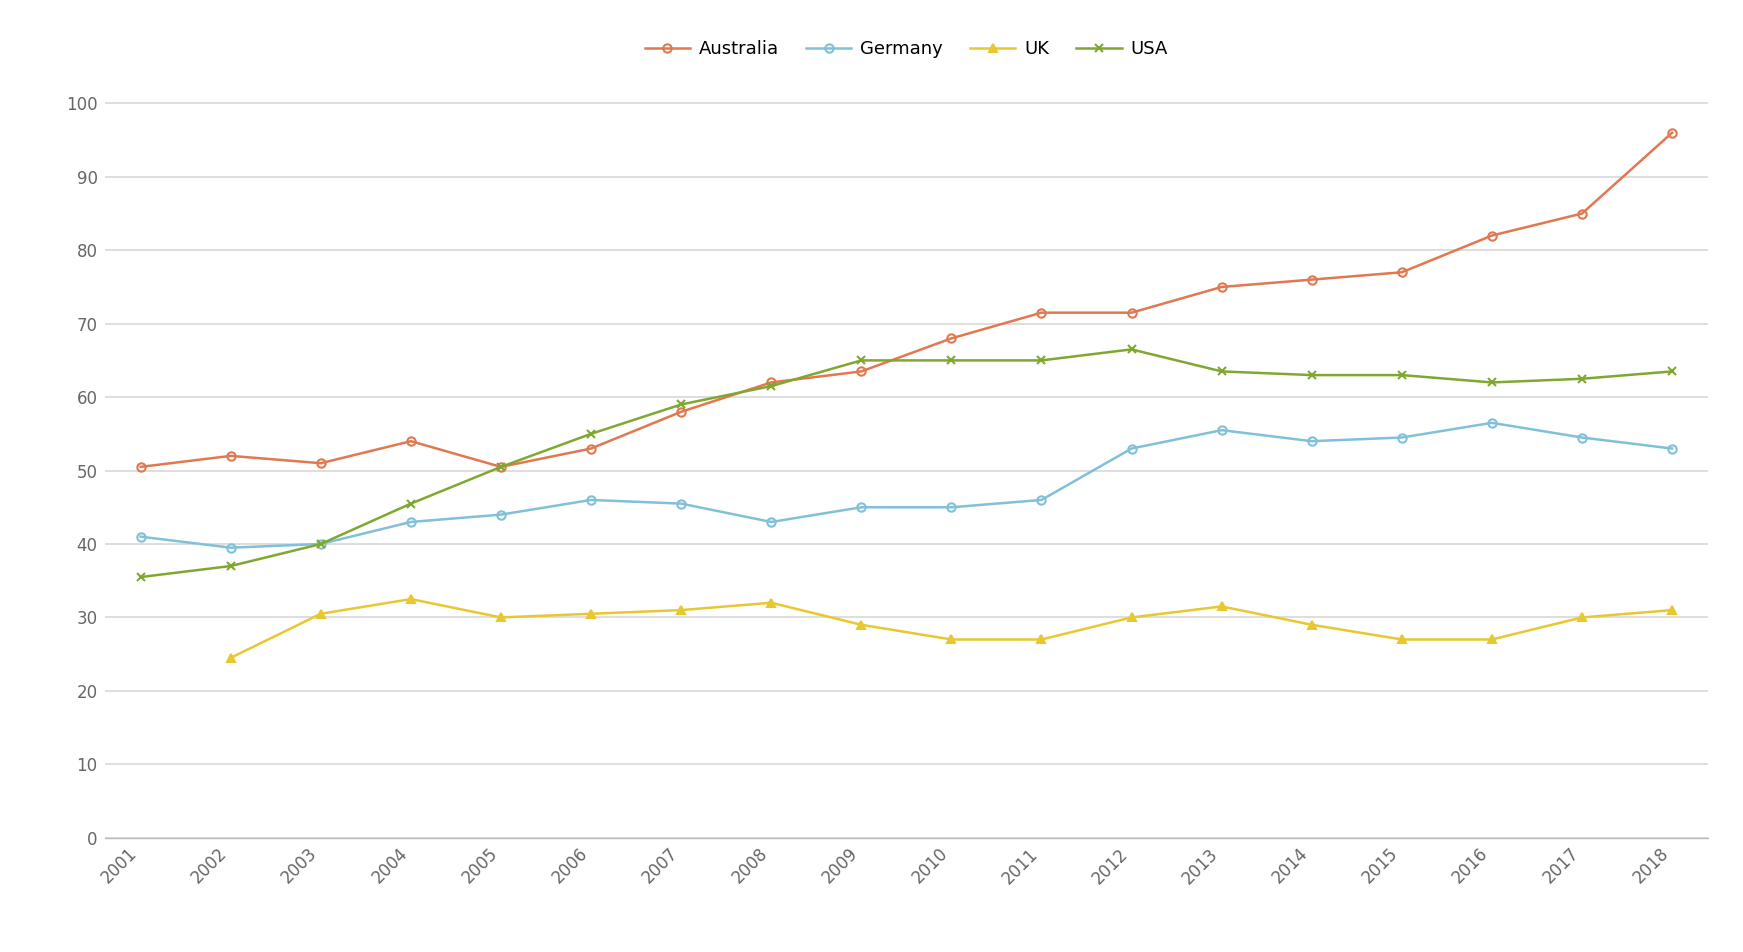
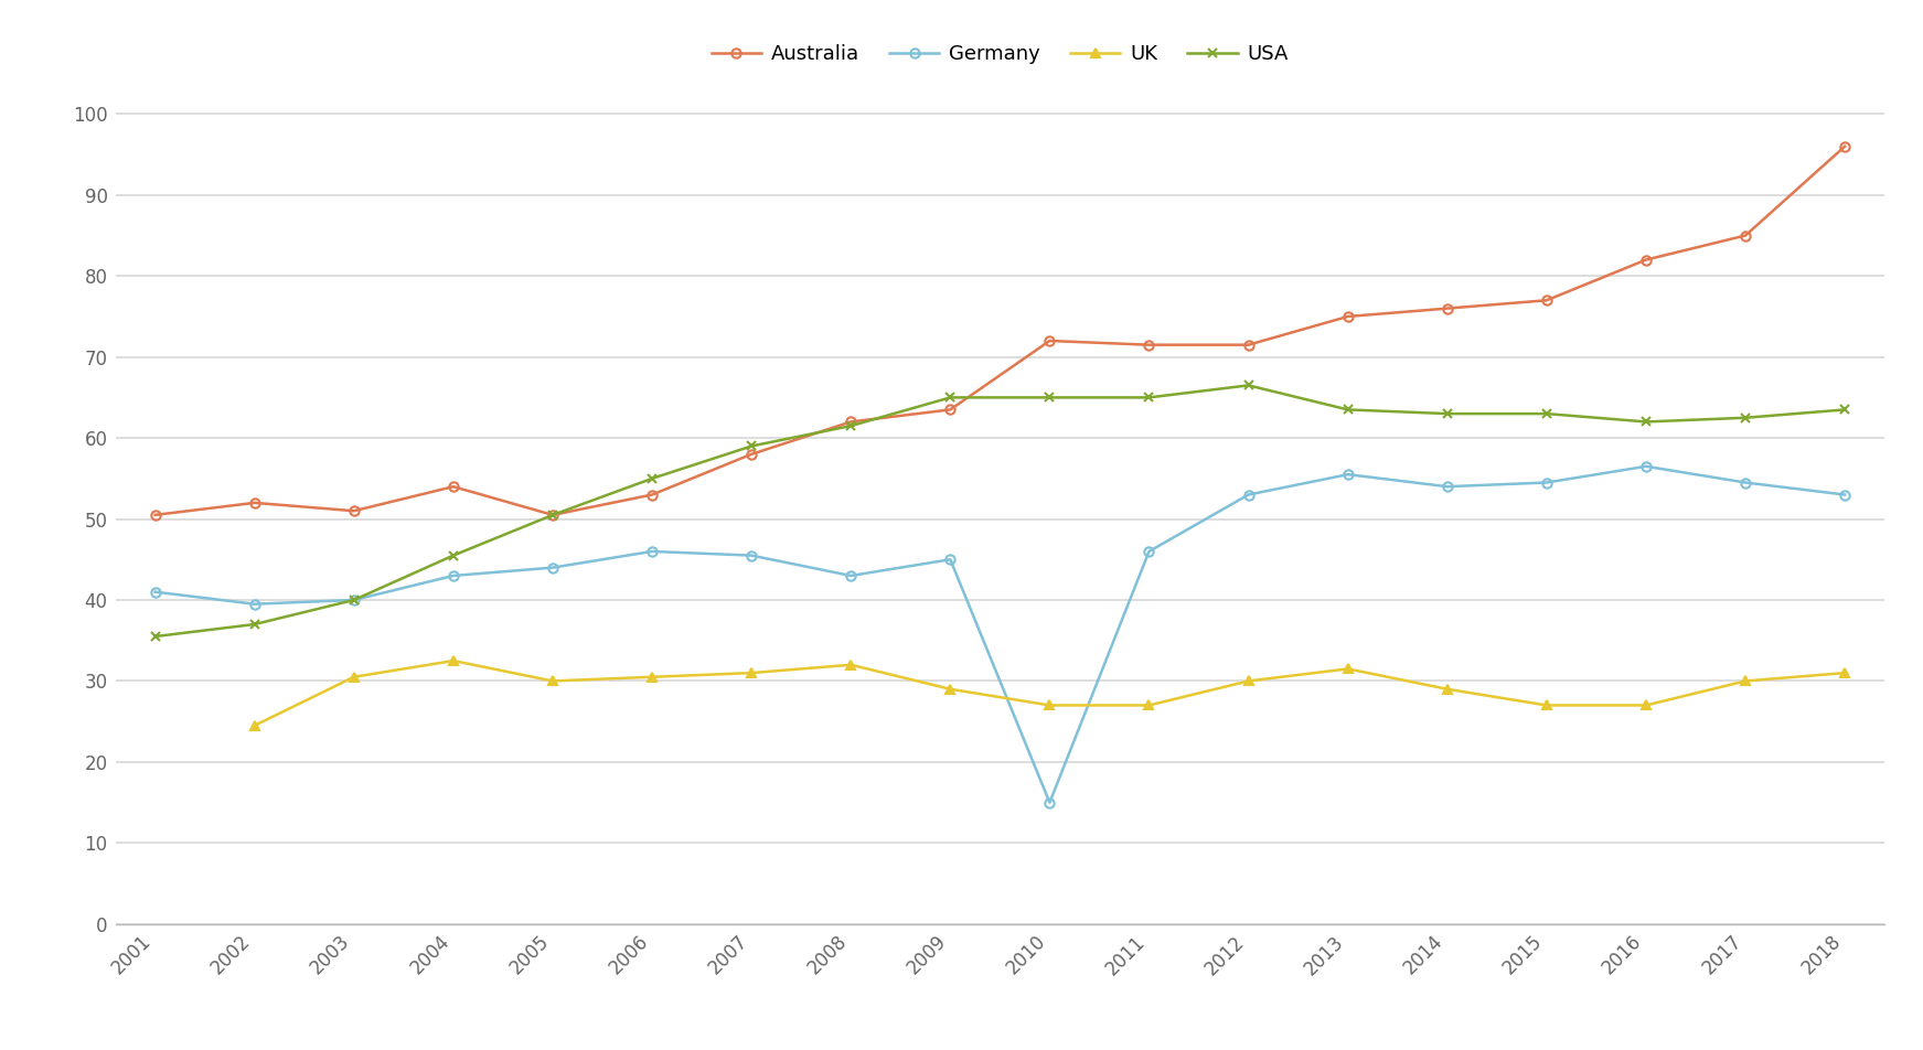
Australia/2010: 68.0 -> 72.0
Germany/2010: 45.0 -> 15.0
